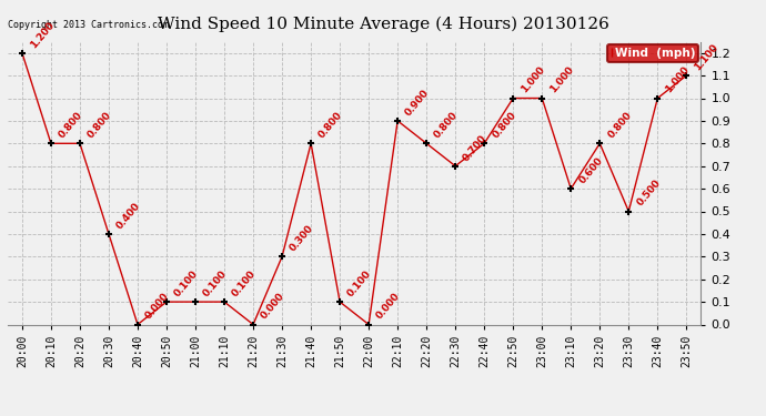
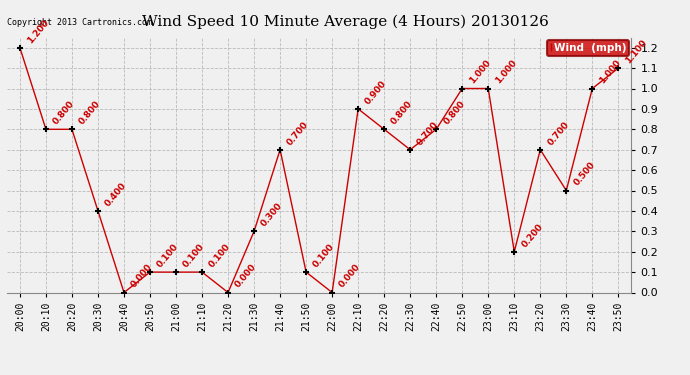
21:40: 0.800 -> 0.700
23:10: 0.600 -> 0.200
23:20: 0.800 -> 0.700
